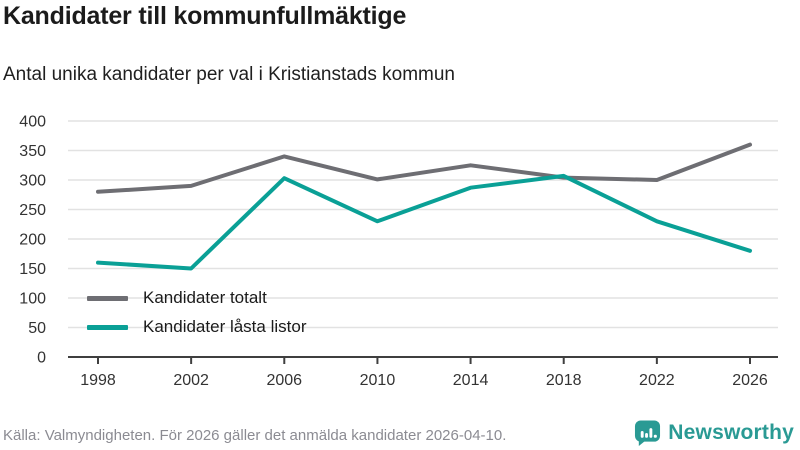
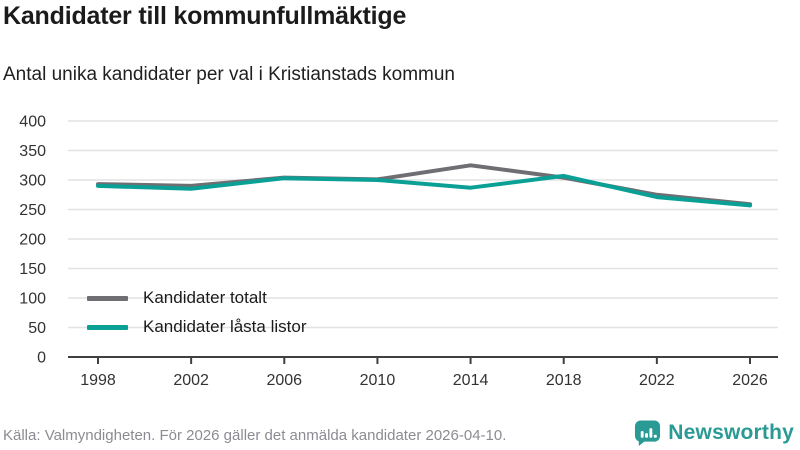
Kandidater totalt/1998: 280 -> 290
Kandidater låsta listor/1998: 160 -> 290
Kandidater låsta listor/2002: 150 -> 280
Kandidater totalt/2006: 340 -> 300
Kandidater låsta listor/2010: 230 -> 300
Kandidater totalt/2022: 300 -> 280
Kandidater låsta listor/2022: 230 -> 270
Kandidater totalt/2026: 360 -> 260
Kandidater låsta listor/2026: 180 -> 260
